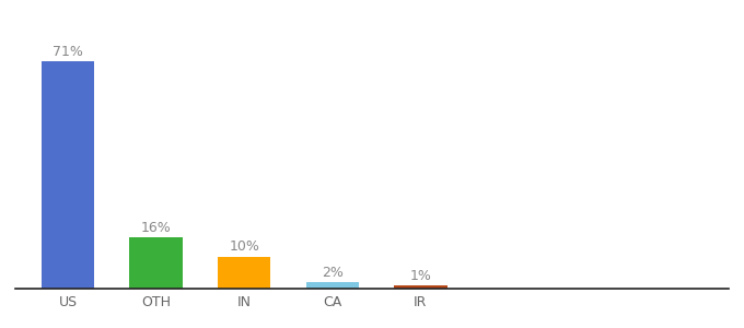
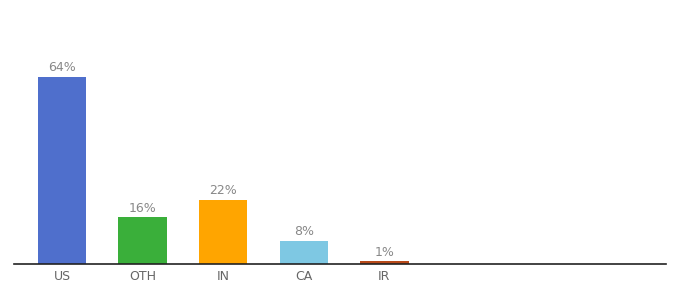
US: 71% -> 64%
IN: 10% -> 22%
CA: 2% -> 8%
